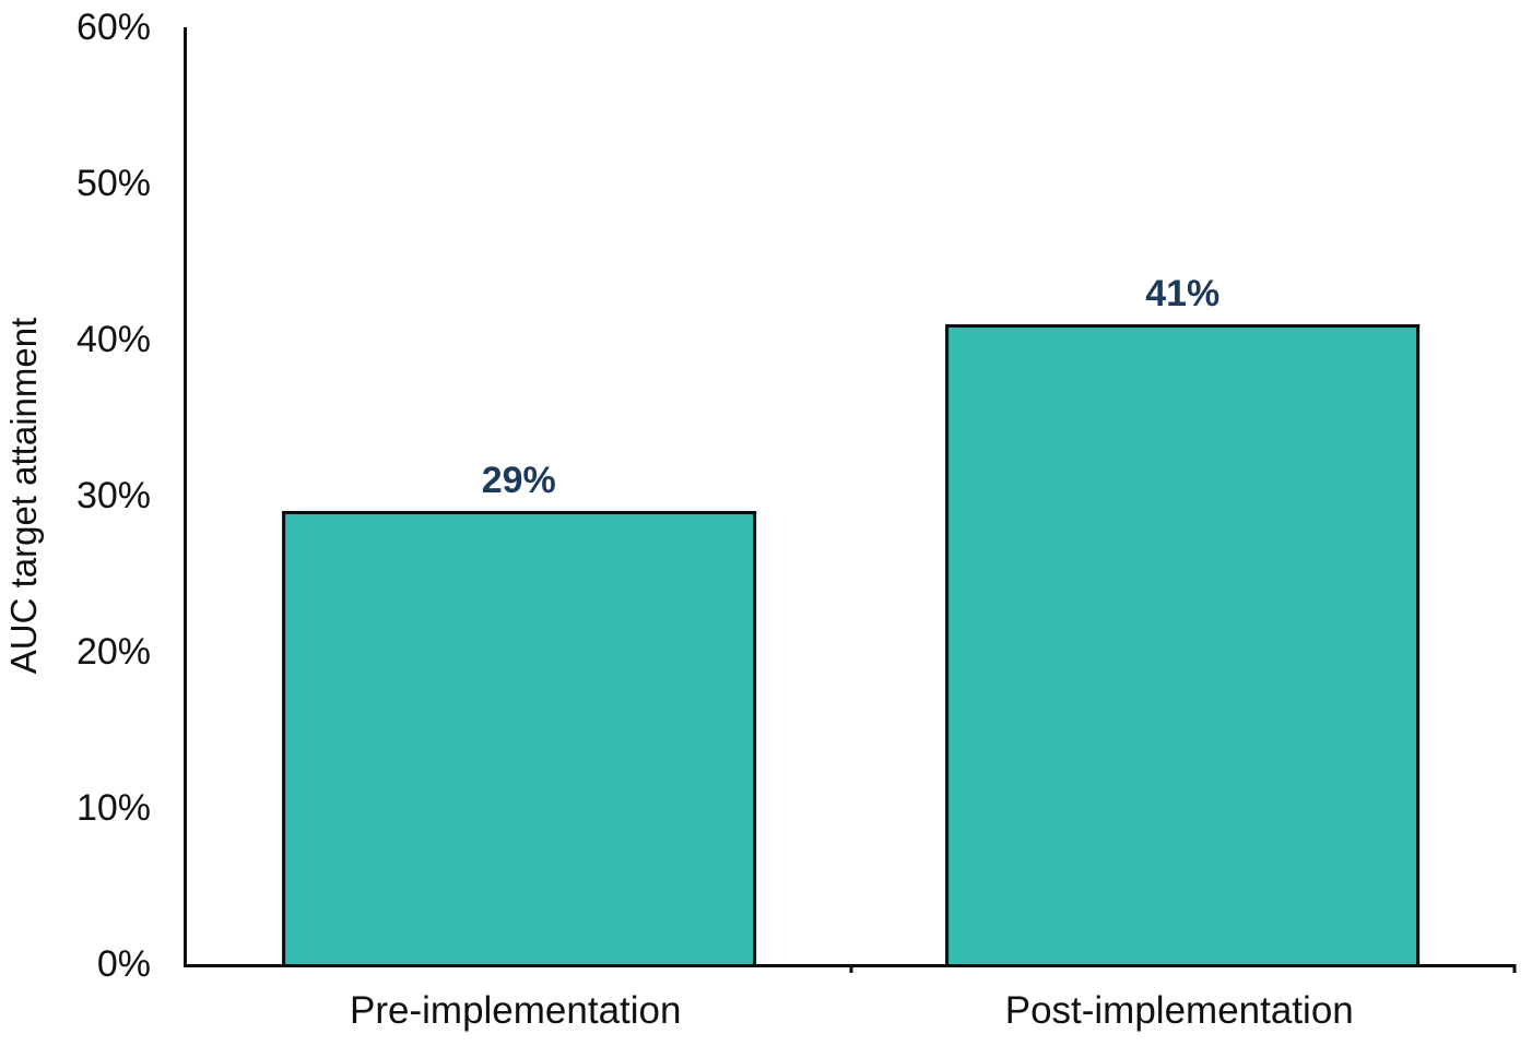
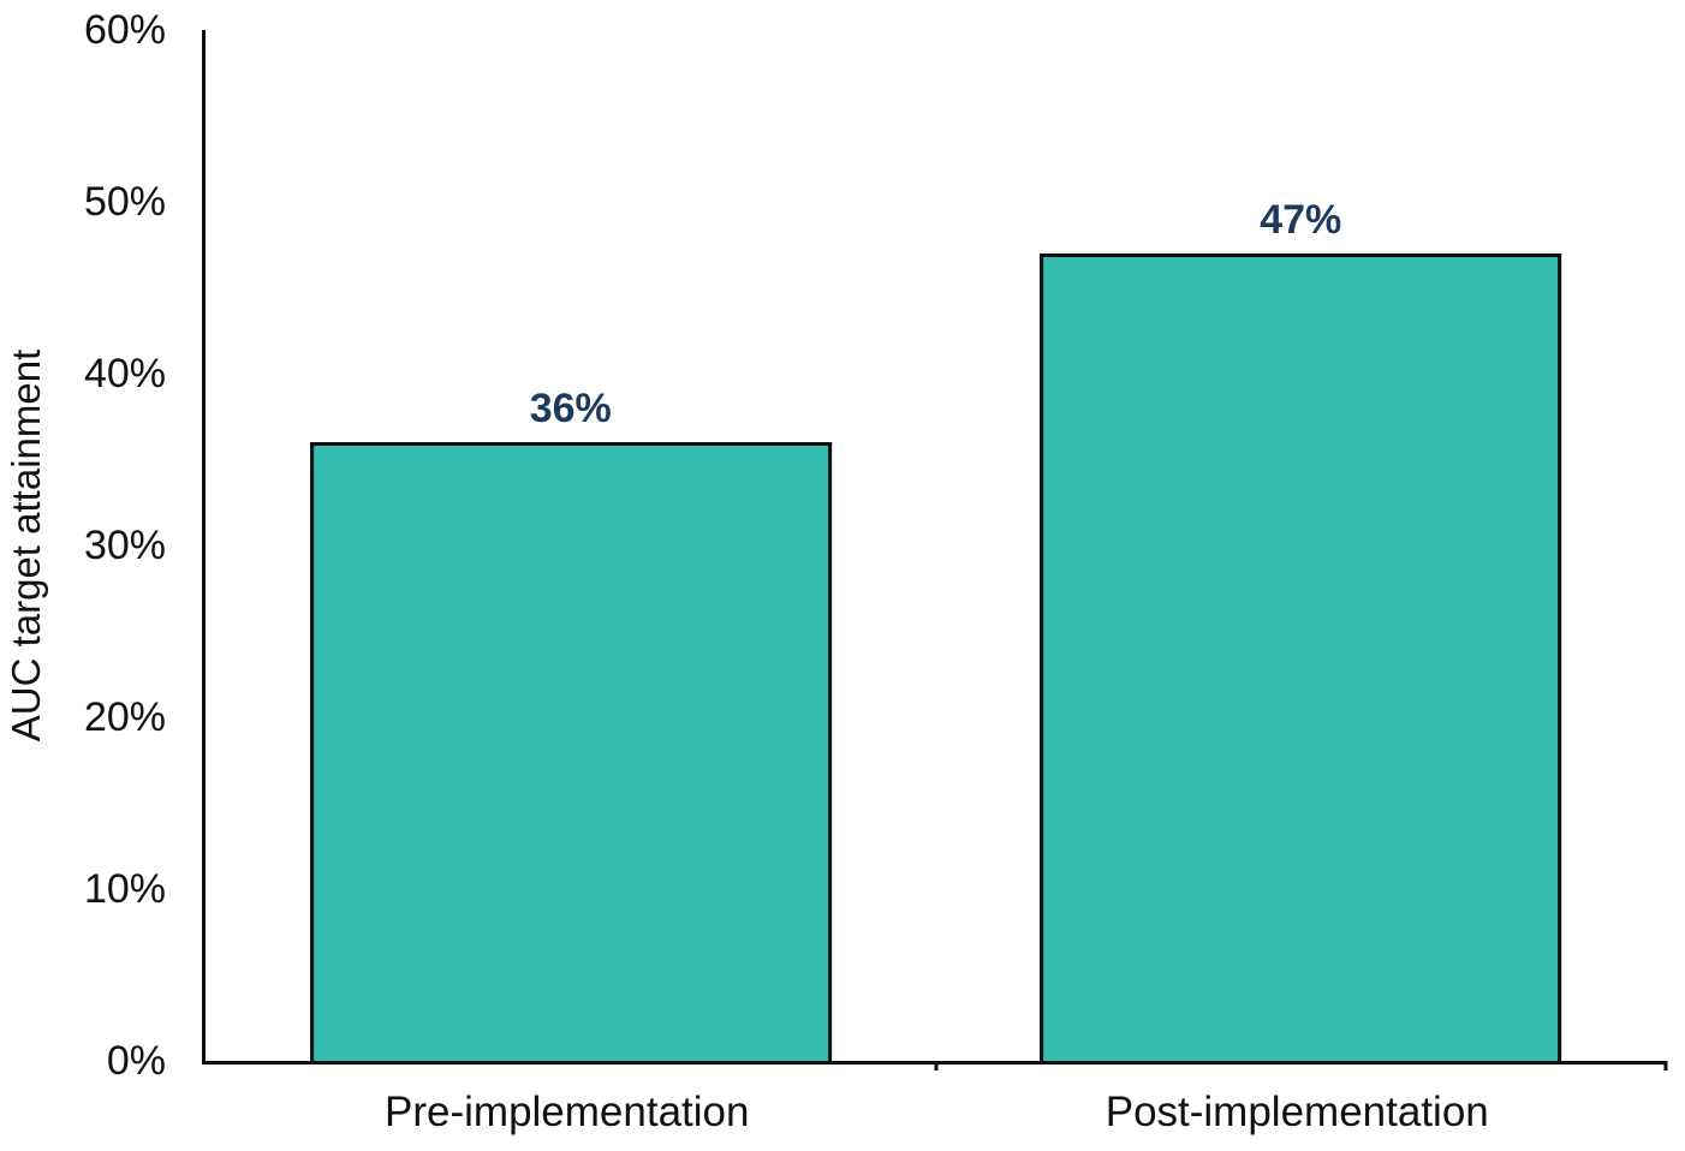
Pre-implementation: 29% -> 36%
Post-implementation: 41% -> 47%
